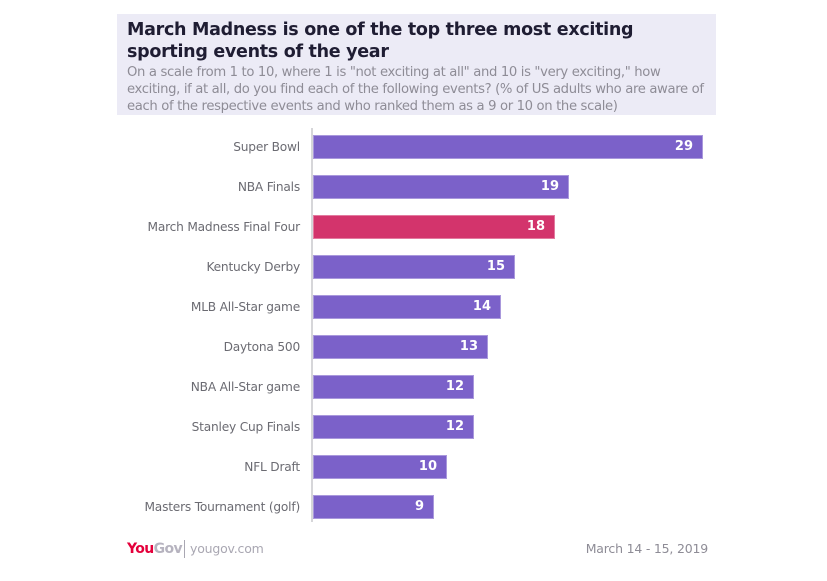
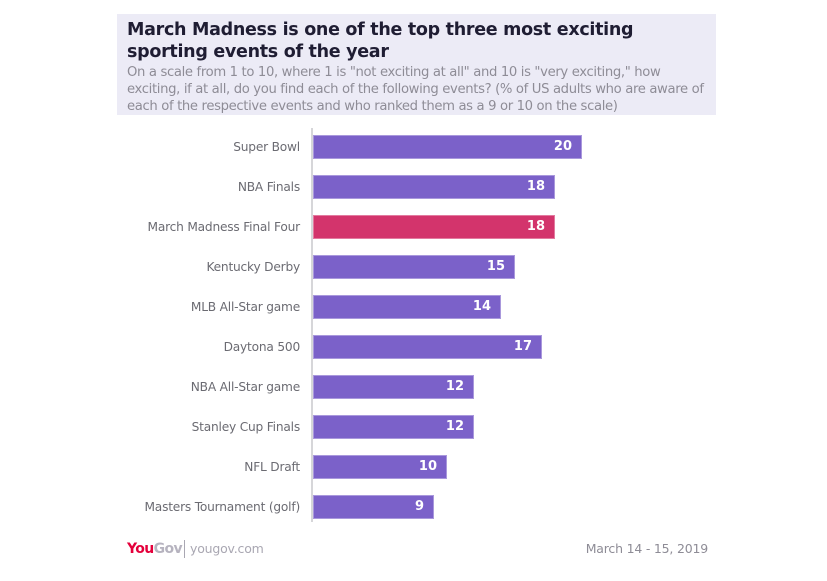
Super Bowl: 29 -> 20
NBA Finals: 19 -> 18
Daytona 500: 13 -> 17
